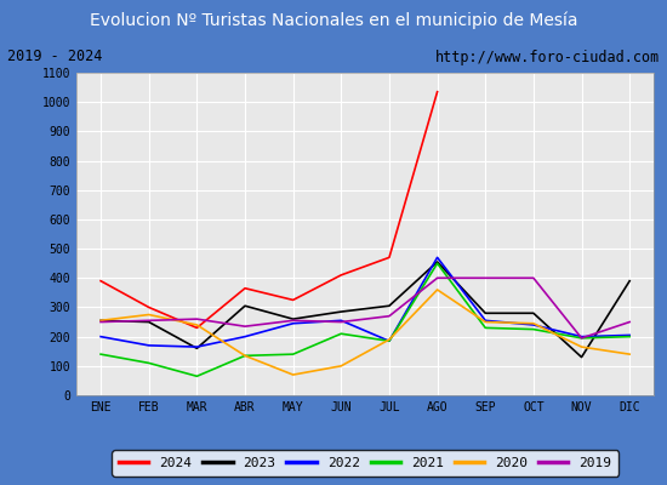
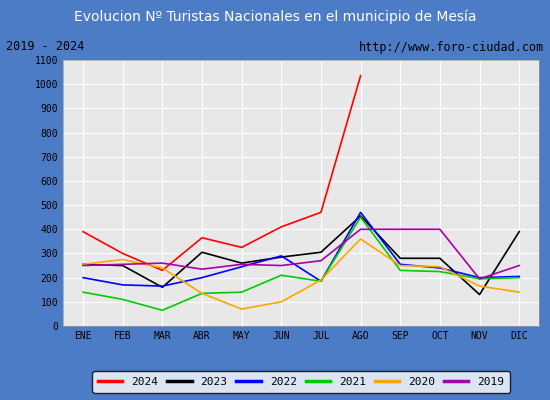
2022/JUN: 255 -> 290
